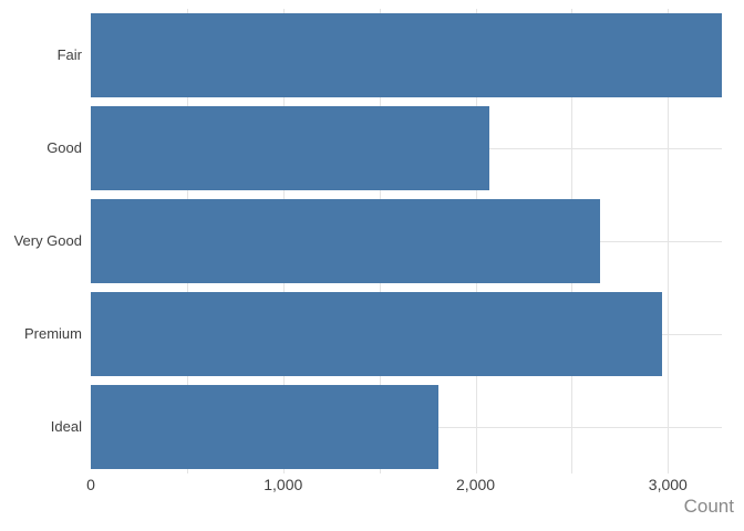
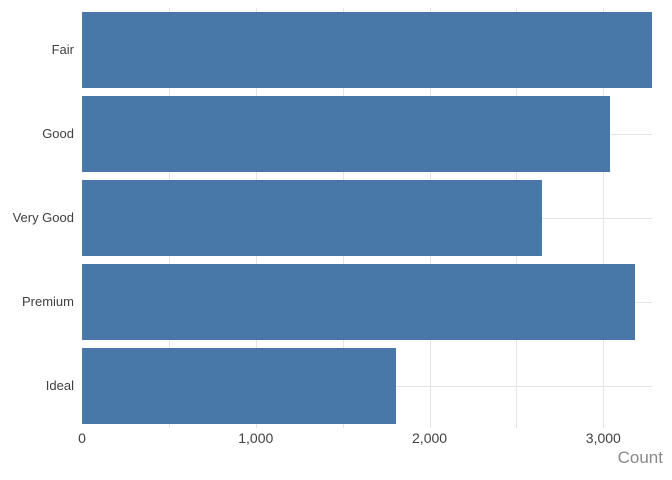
Good: 2070 -> 3040
Premium: 2970 -> 3180
